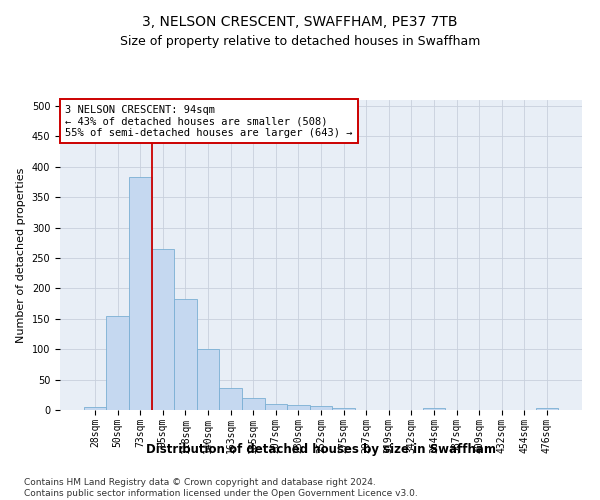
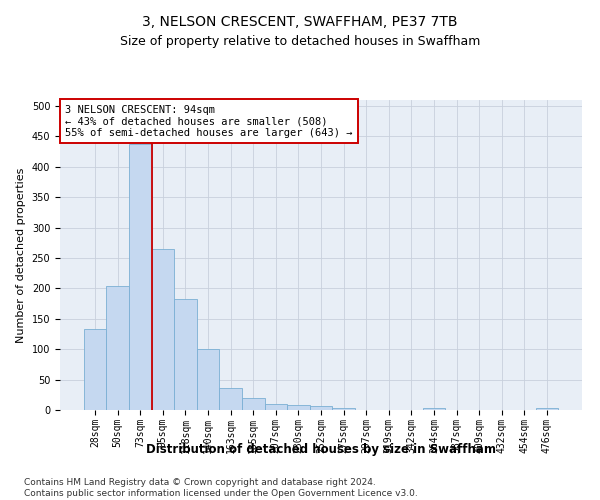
28sqm: 5 -> 134
50sqm: 155 -> 204
73sqm: 383 -> 438
